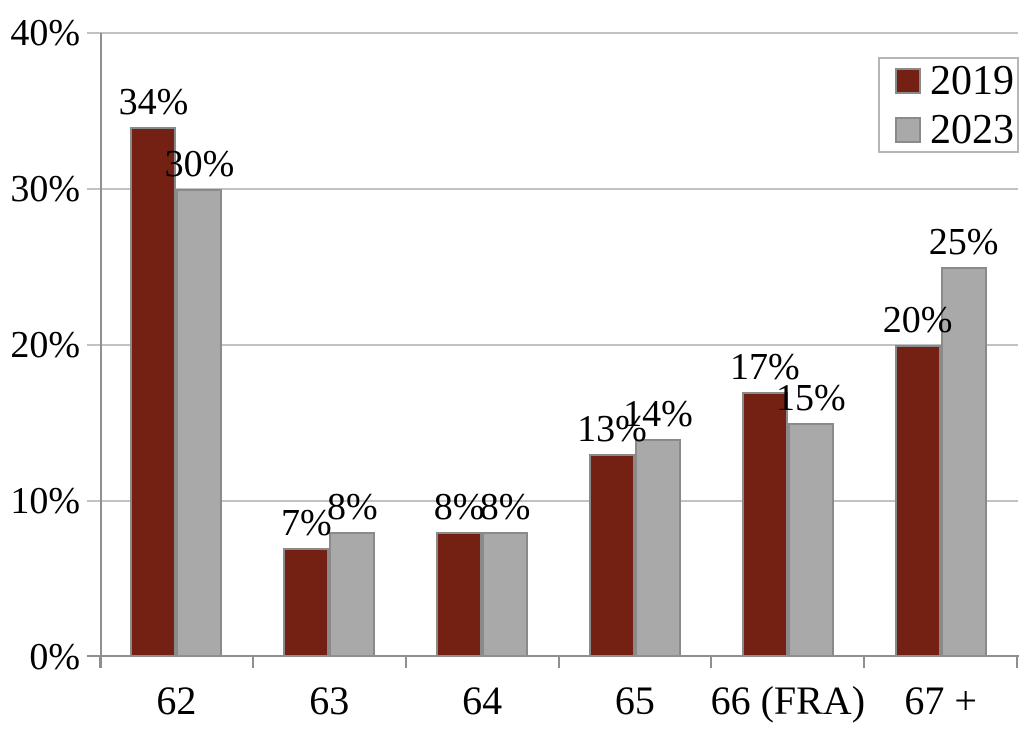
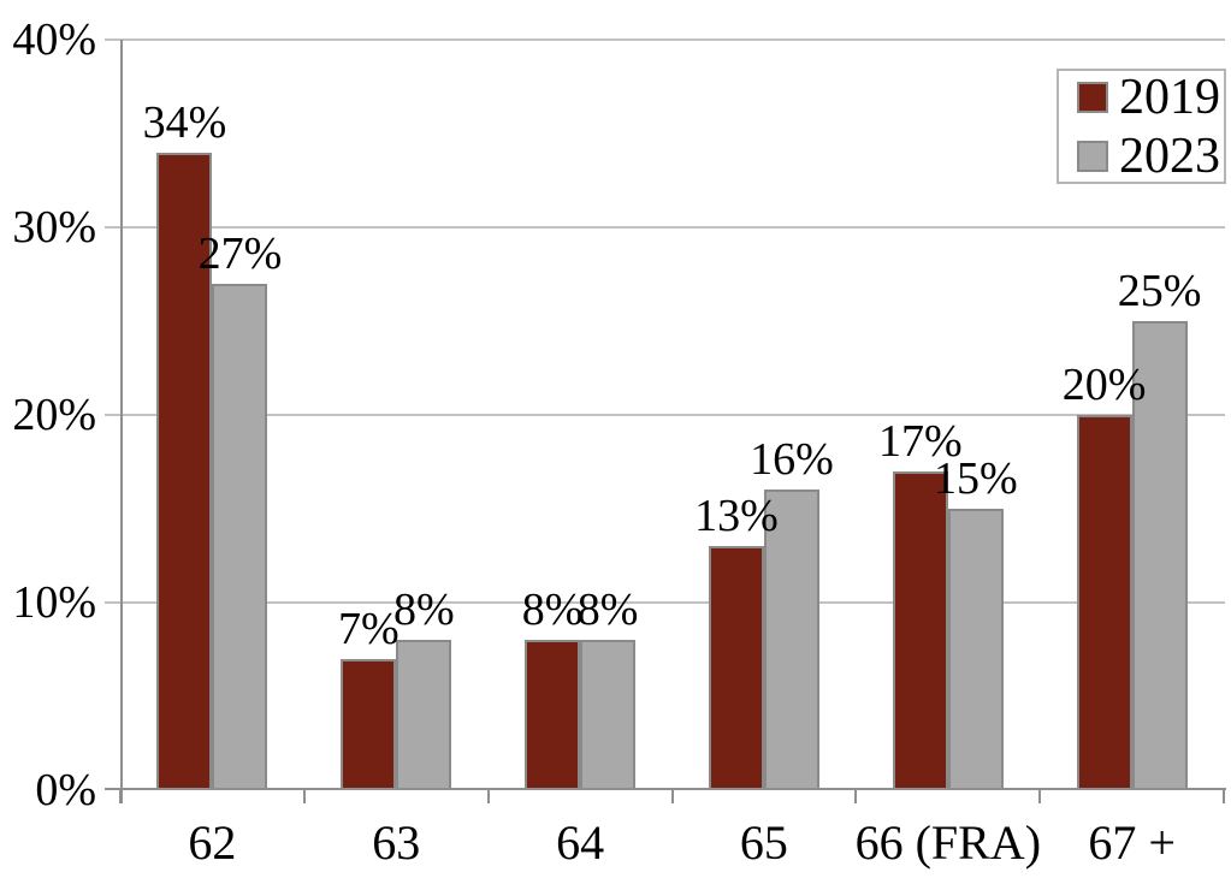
2023/62: 30% -> 27%
2023/65: 14% -> 16%
